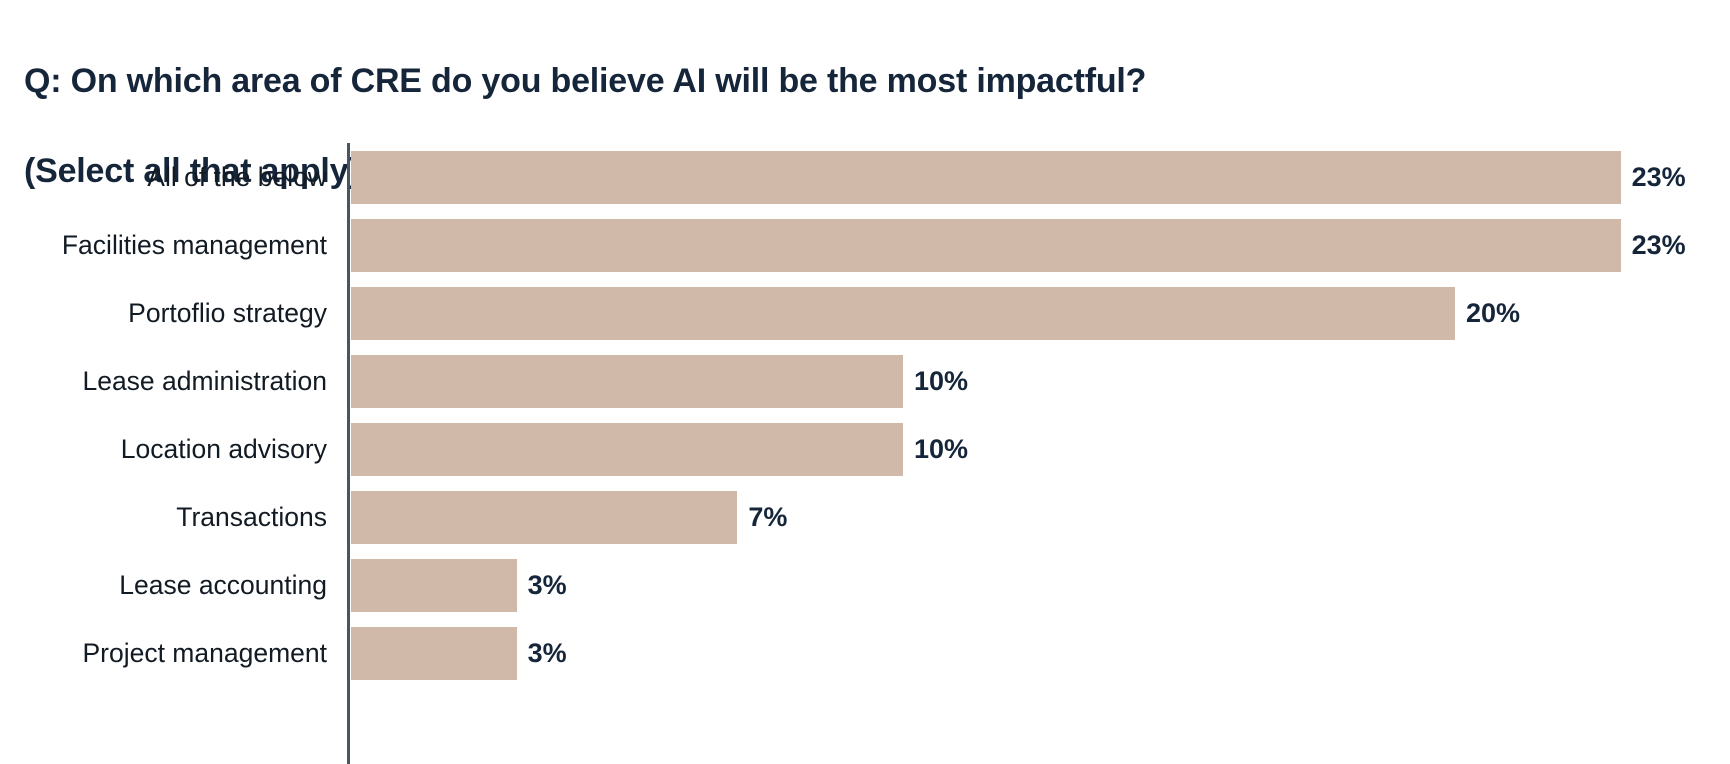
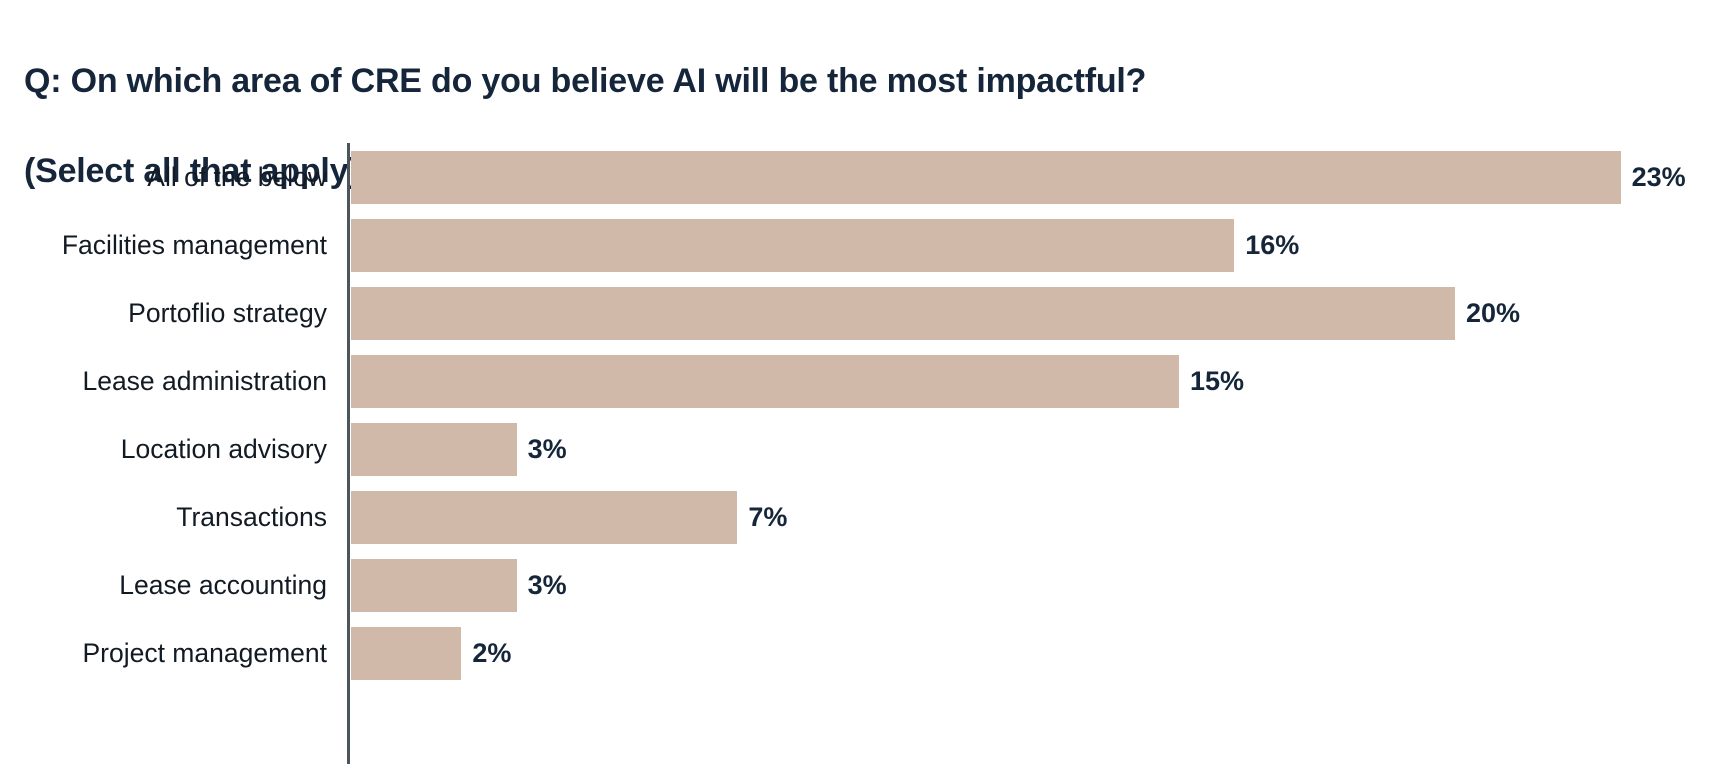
Facilities management: 23% -> 16%
Lease administration: 10% -> 15%
Location advisory: 10% -> 3%
Project management: 3% -> 2%
